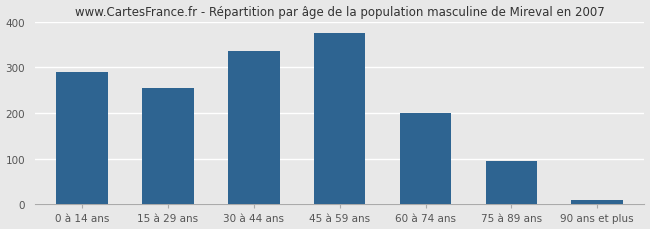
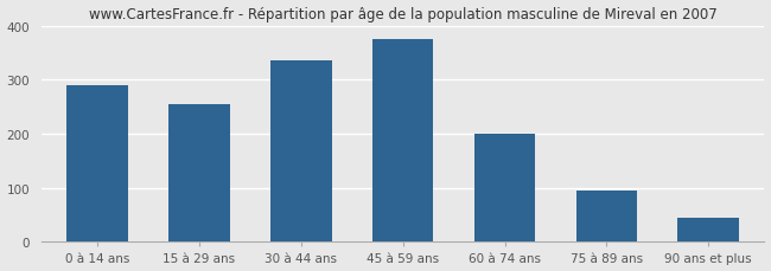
90 ans et plus: 10 -> 45
